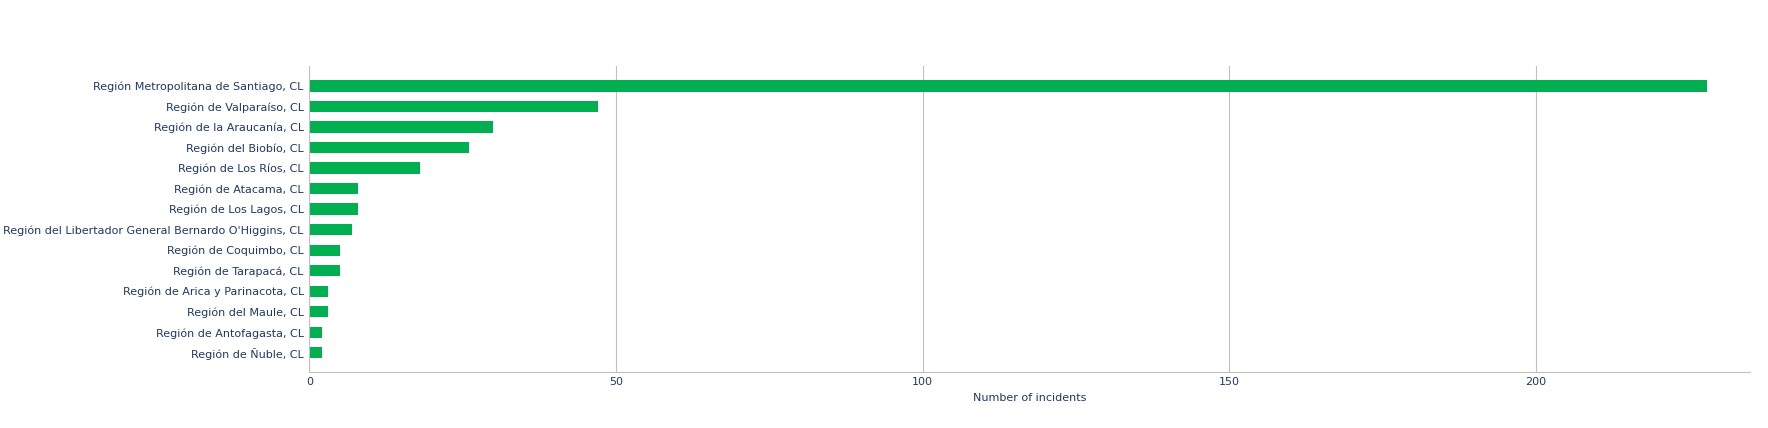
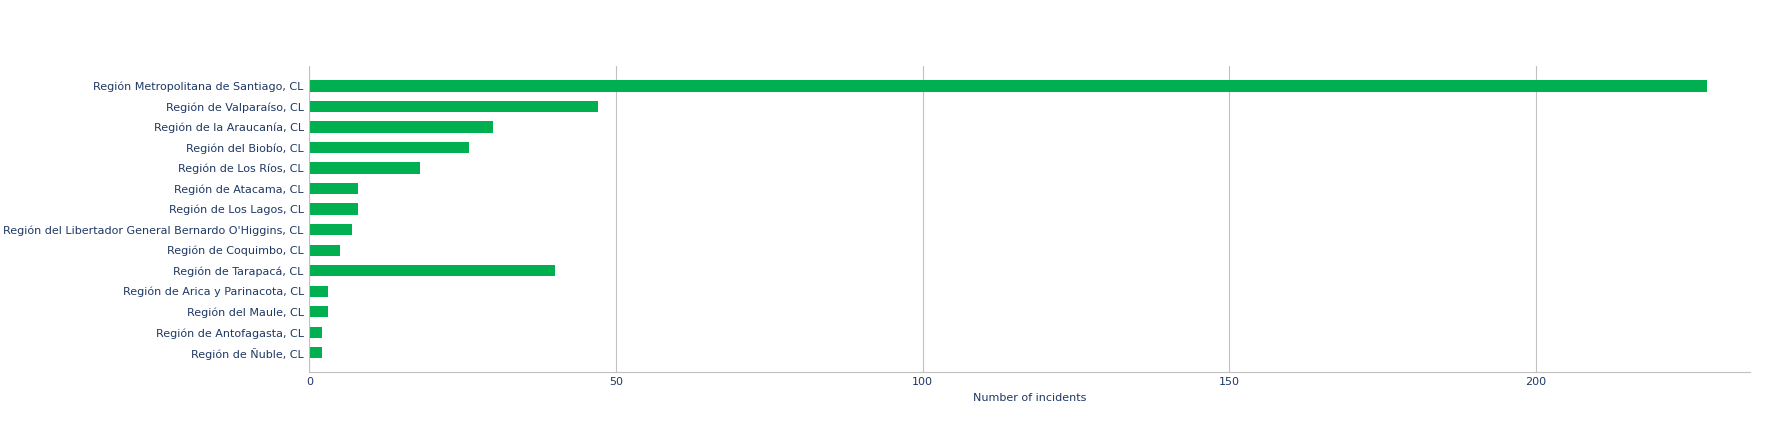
Región de Tarapacá, CL: 5 -> 40
